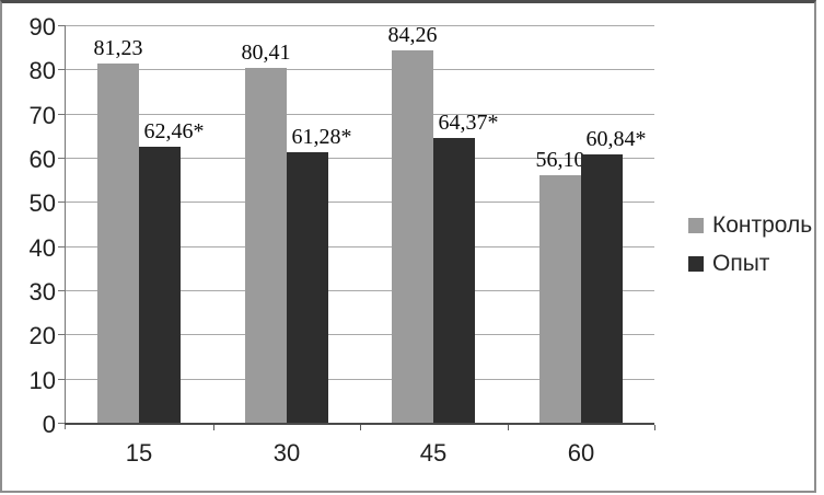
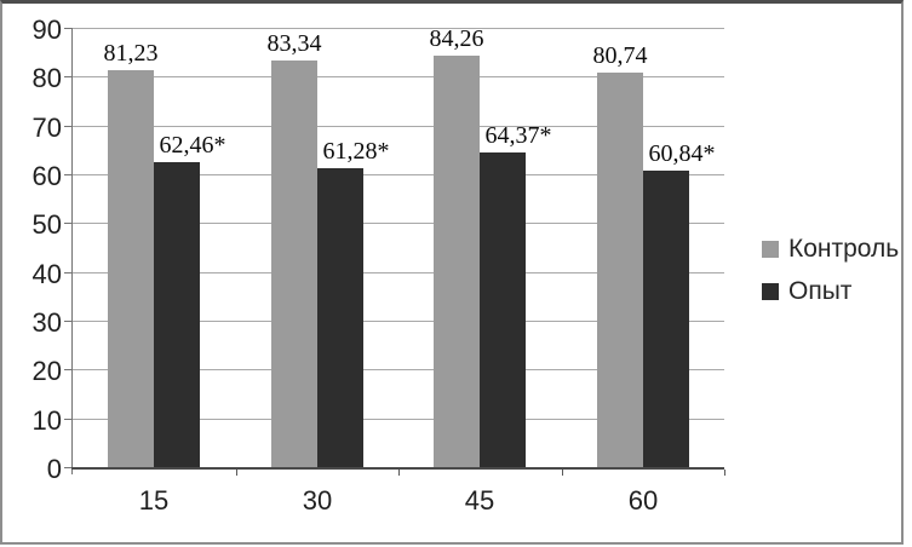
Контроль/30: 80,41 -> 83,34
Контроль/60: 56,10 -> 80,74
